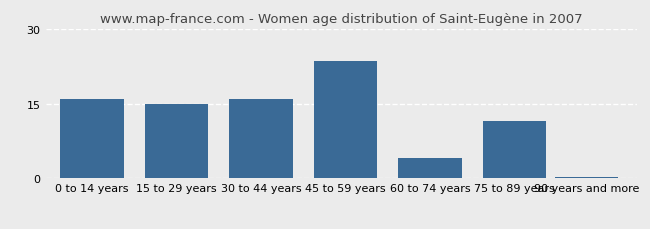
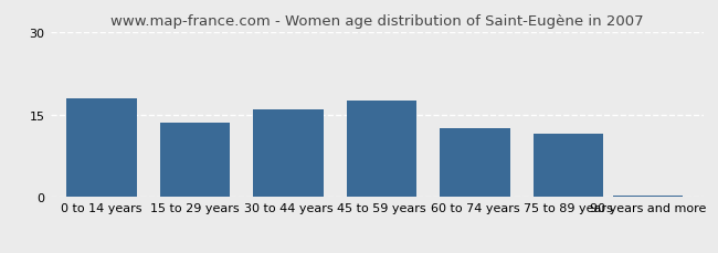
0 to 14 years: 16.0 -> 18.0
15 to 29 years: 15.0 -> 13.5
45 to 59 years: 23.5 -> 17.5
60 to 74 years: 4.0 -> 12.5
